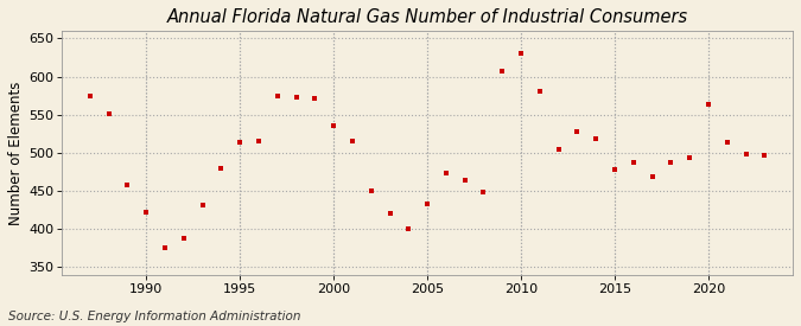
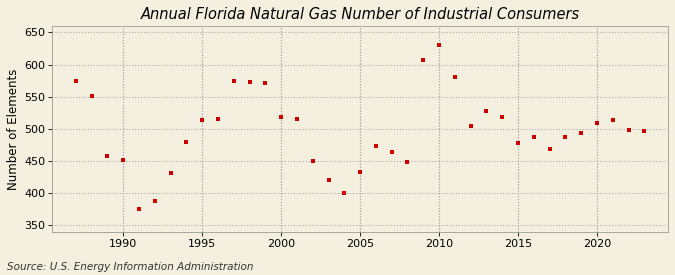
1990: 422 -> 451
2000: 536 -> 519
2020: 564 -> 509
